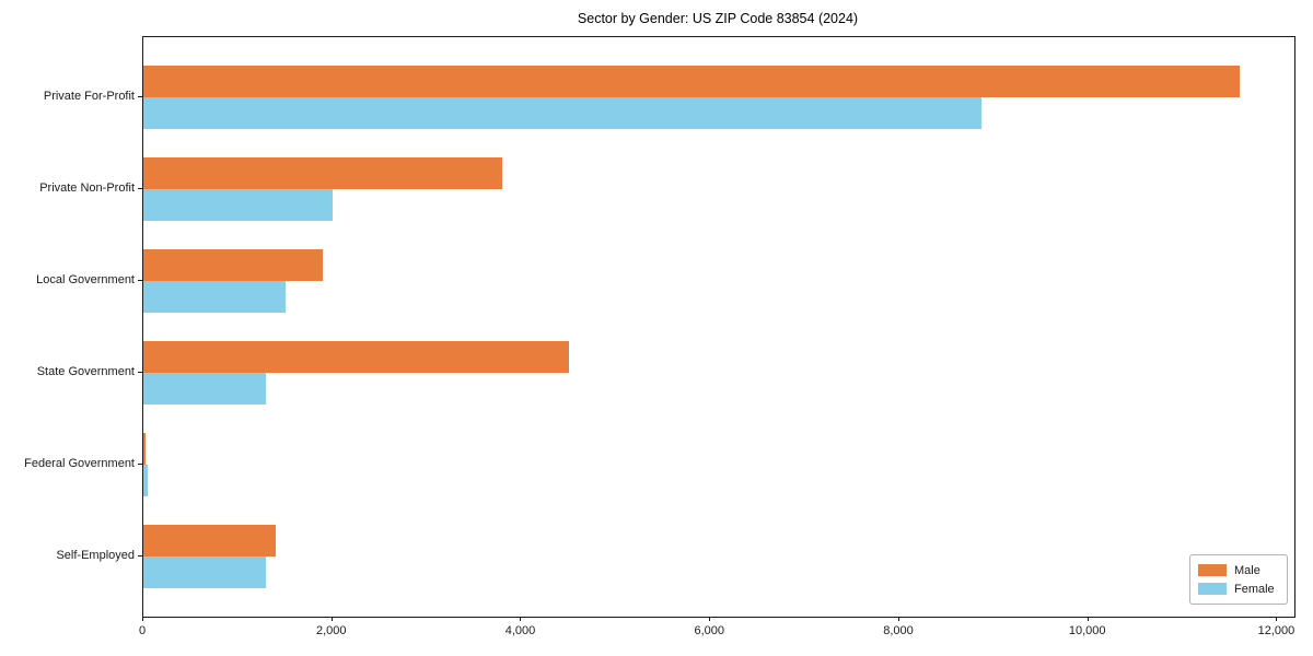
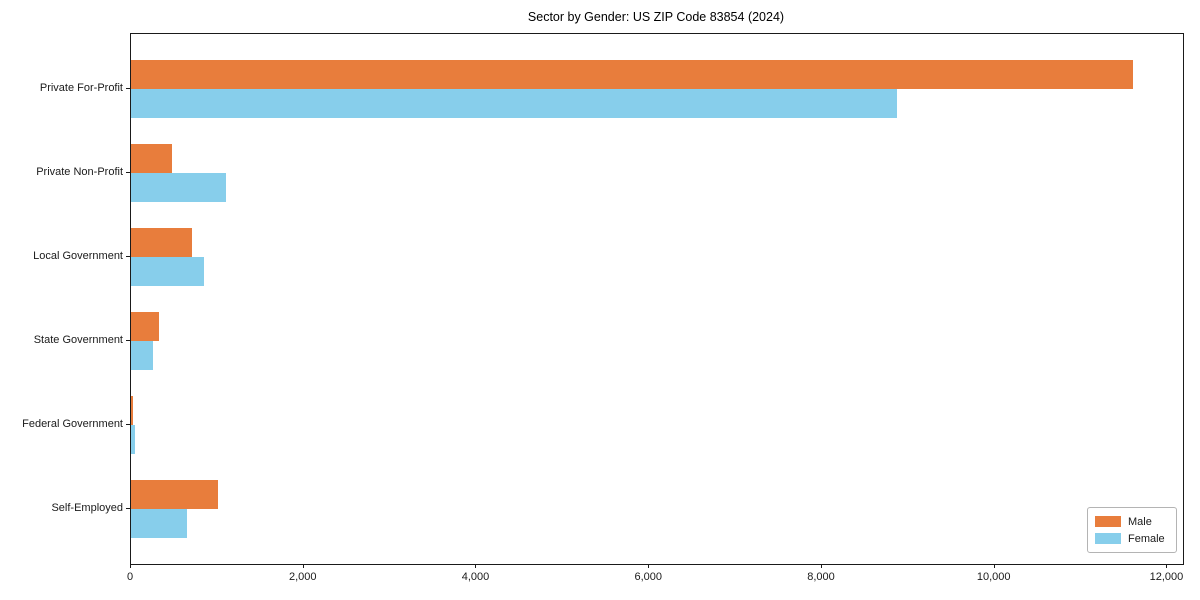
Male/Private Non-Profit: 3800 -> 500
Female/Private Non-Profit: 2000 -> 1100
Male/Local Government: 1900 -> 700
Female/Local Government: 1500 -> 800
Male/State Government: 4500 -> 300
Female/State Government: 1300 -> 300
Male/Self-Employed: 1400 -> 1000
Female/Self-Employed: 1300 -> 600
